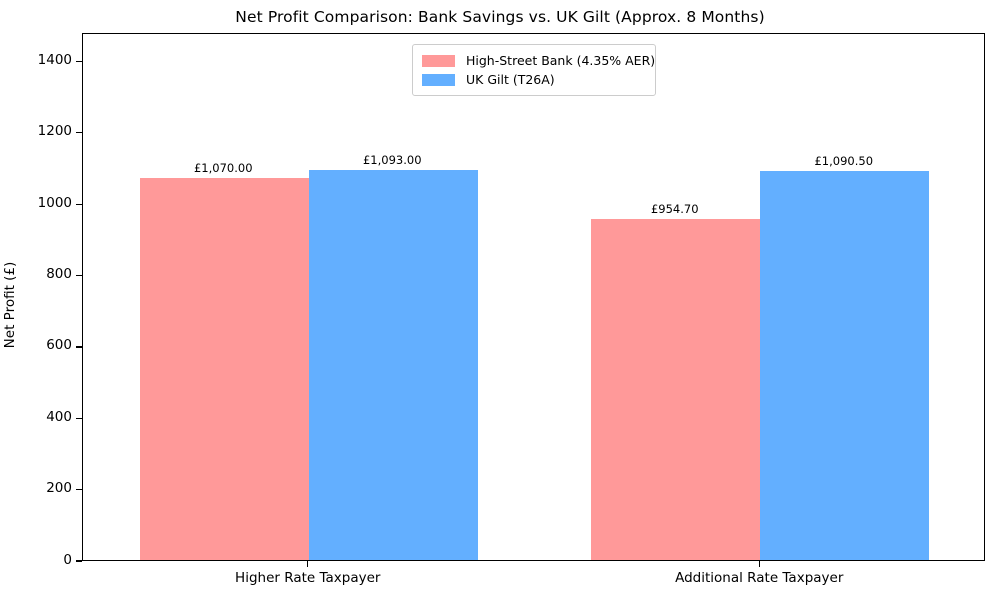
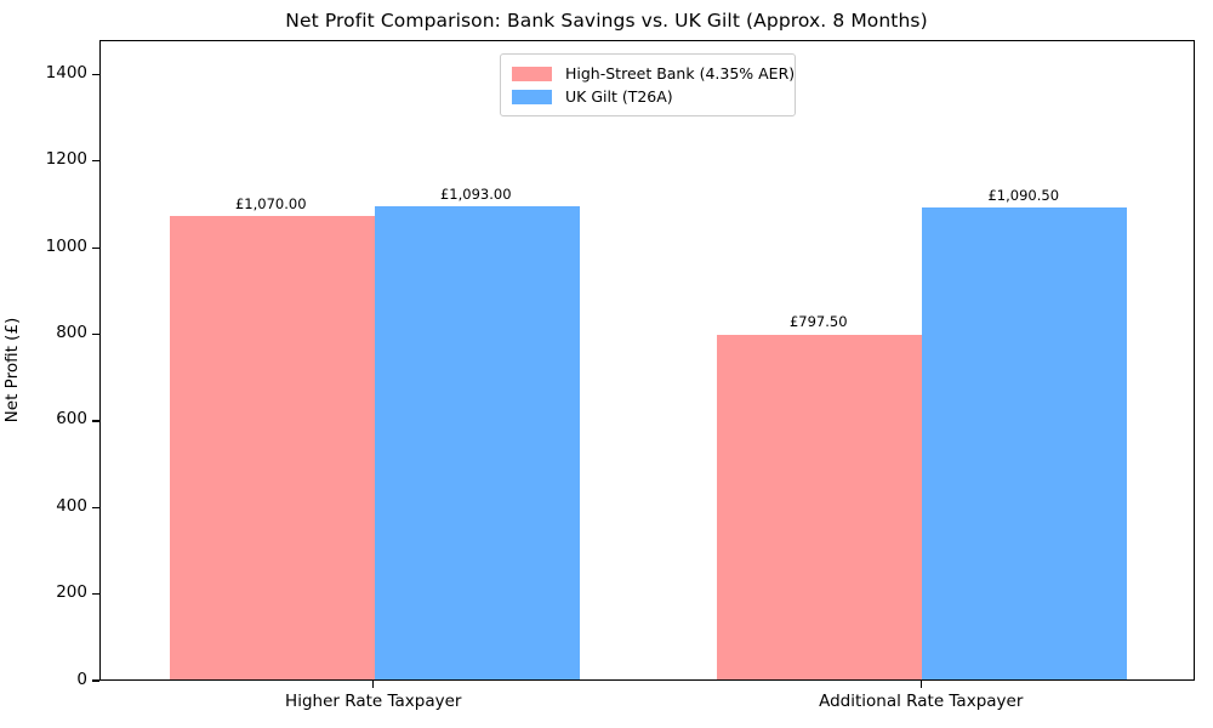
High-Street Bank (4.35% AER)/Additional Rate Taxpayer: £954.70 -> £797.50
